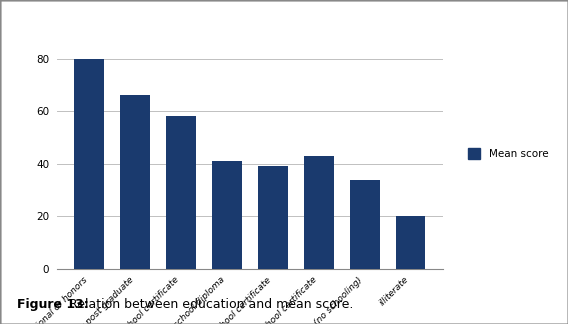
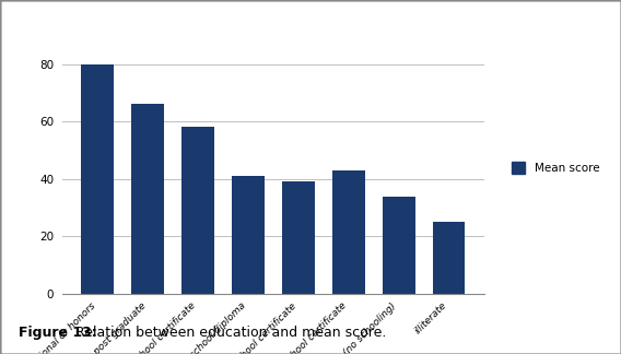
illiterate: 20 -> 25
